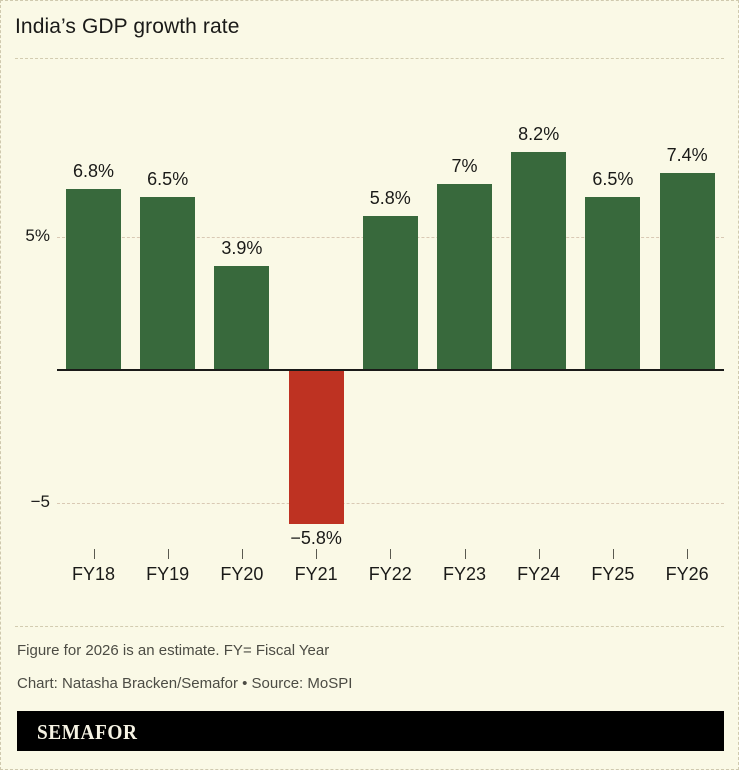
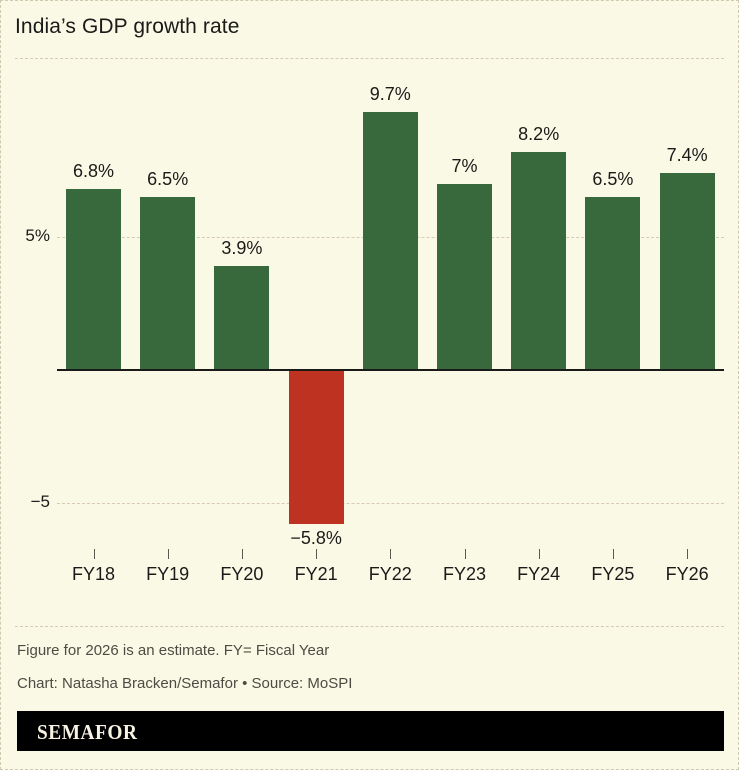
FY22: 5.8% -> 9.7%
